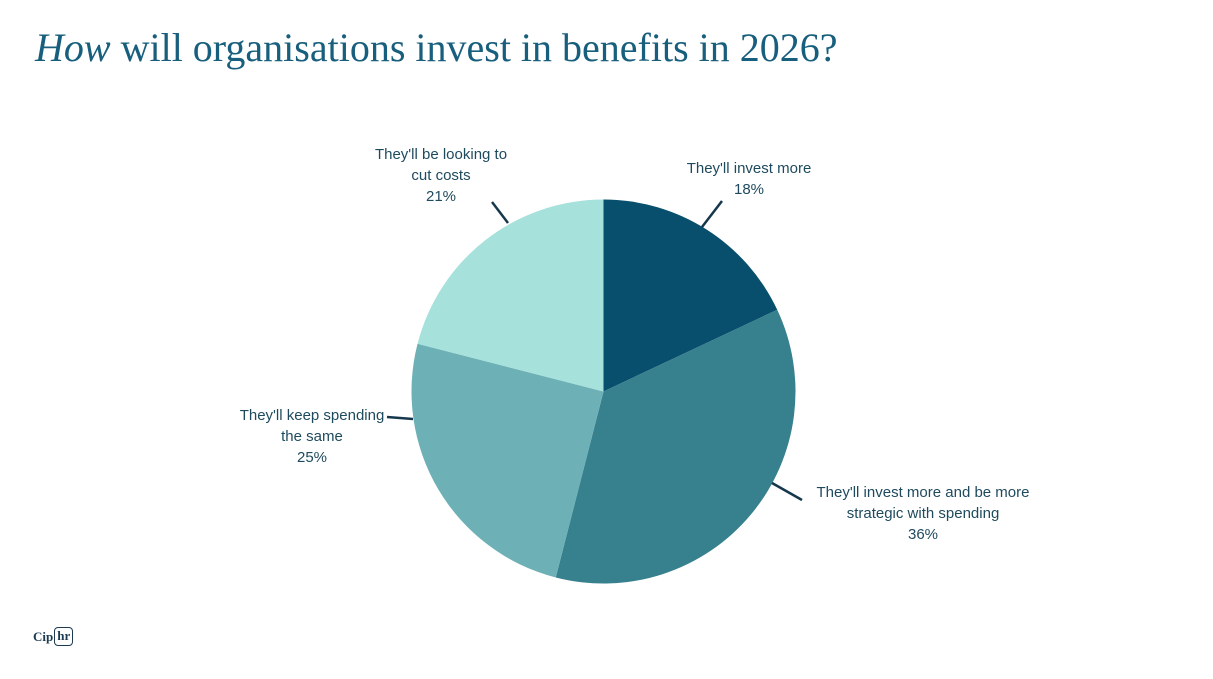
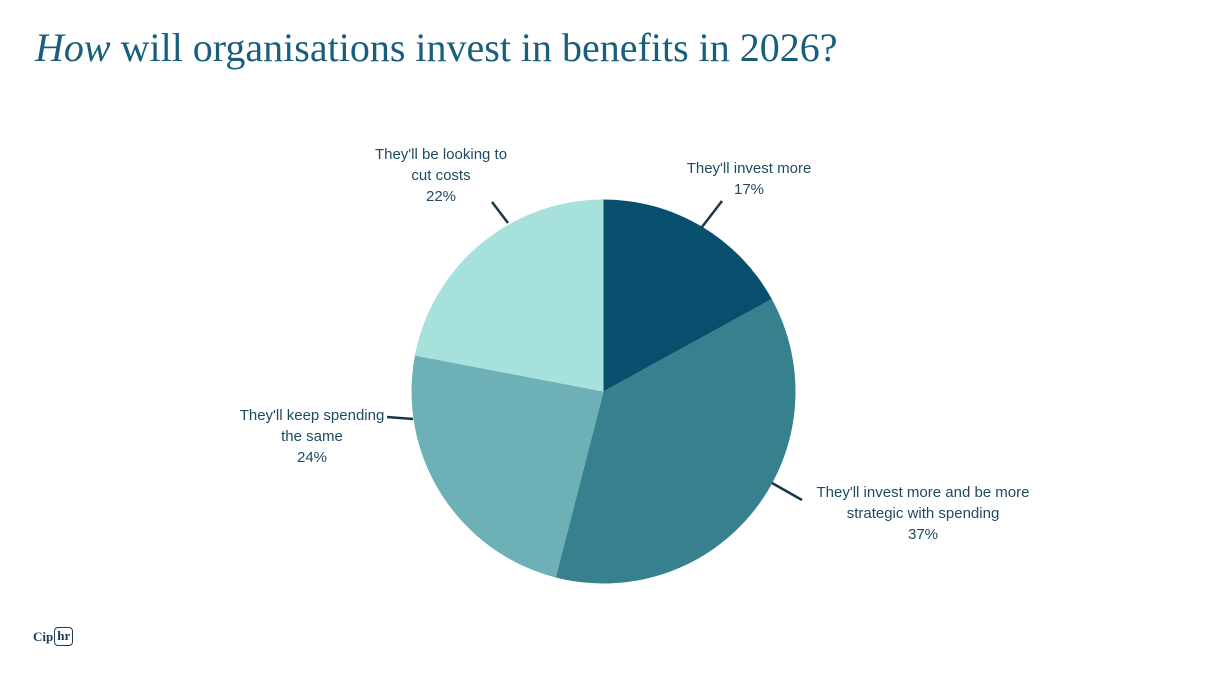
They'll invest more: 18% -> 17%
They'll invest more and be more strategic with spending: 36% -> 37%
They'll keep spending the same: 25% -> 24%
They'll be looking to cut costs: 21% -> 22%
